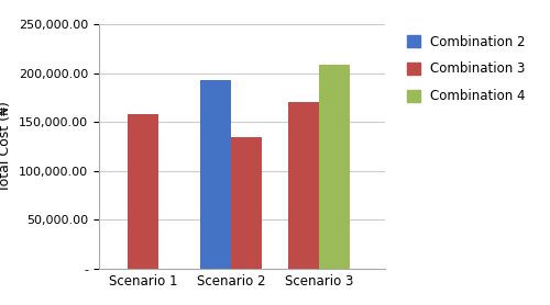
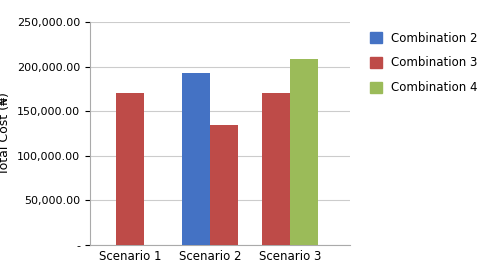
Combination 3/Scenario 1: 158,000 -> 170,000
